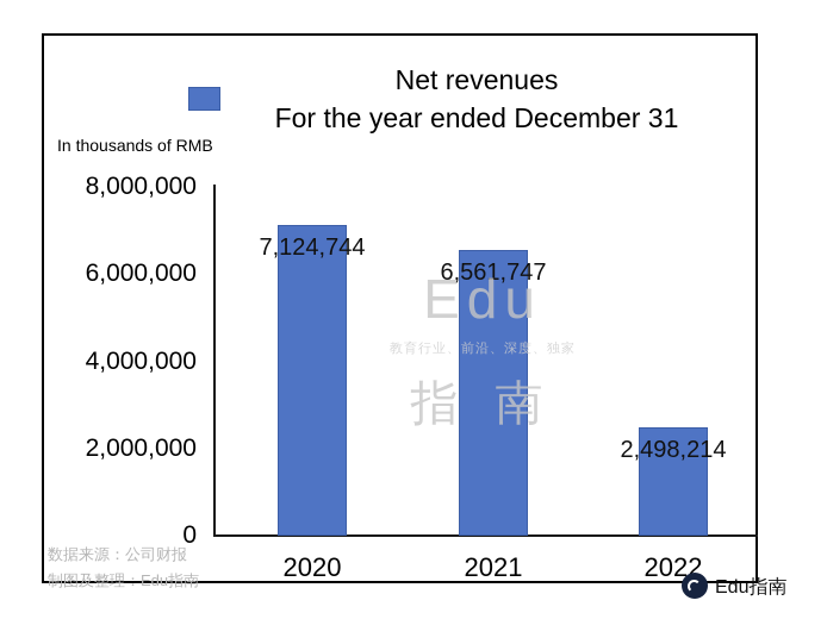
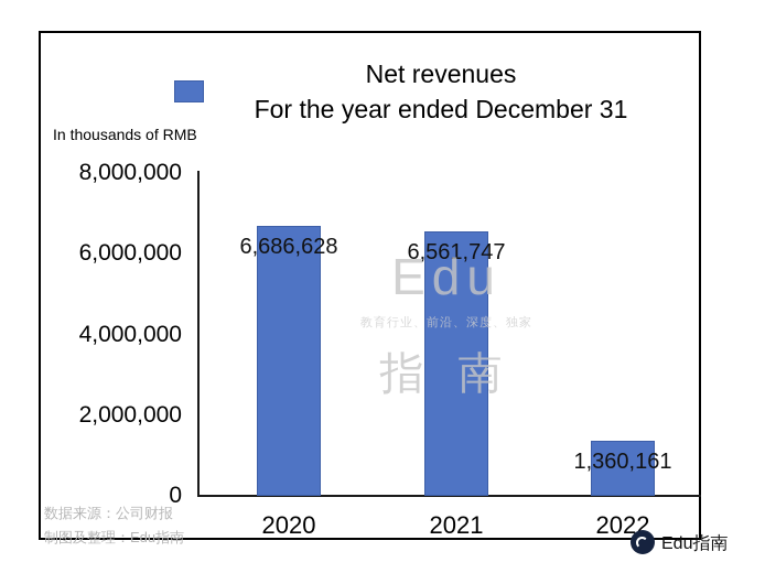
2020: 7,124,744 -> 6,686,628
2022: 2,498,214 -> 1,360,161
